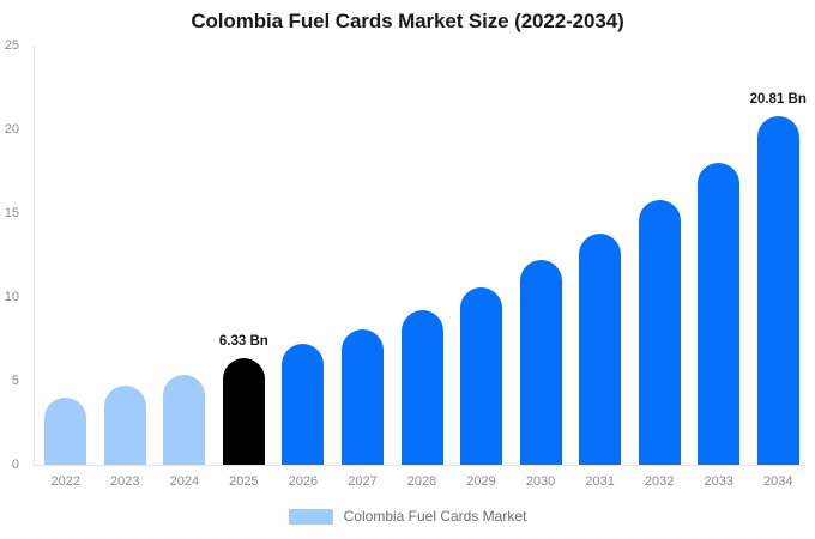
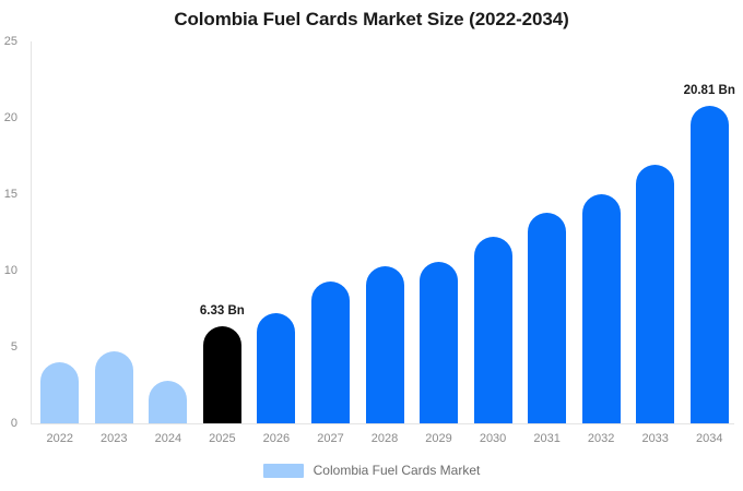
2024: 5.3 -> 2.8
2027: 8.1 -> 9.3
2028: 9.2 -> 10.3
2032: 15.8 -> 15.0
2033: 18.0 -> 16.9
